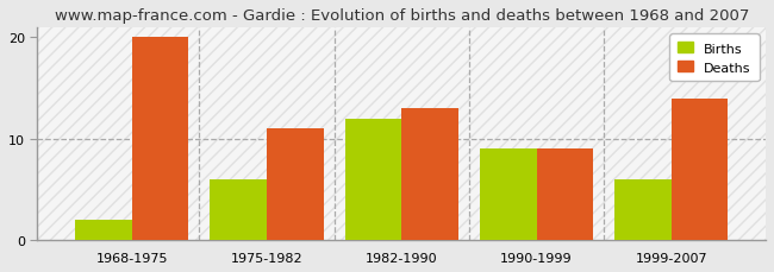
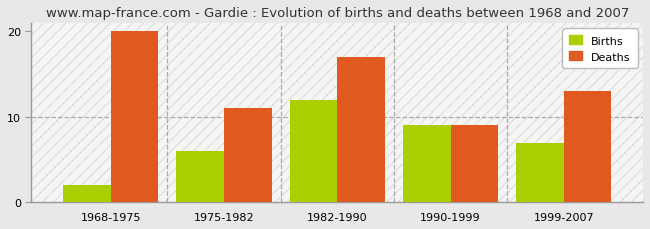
Deaths/1982-1990: 13 -> 17
Births/1999-2007: 6 -> 7
Deaths/1999-2007: 14 -> 13
